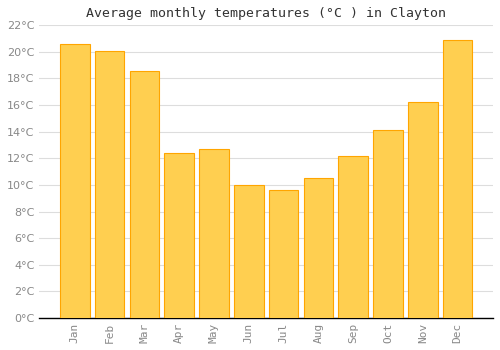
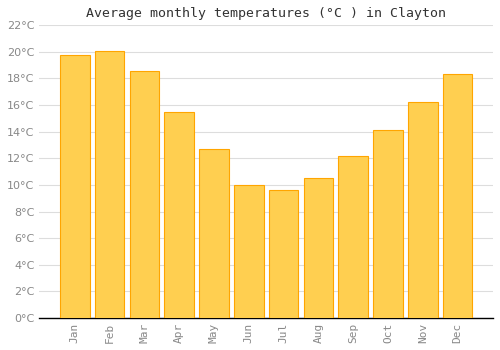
Jan: 20.6°C -> 19.8°C
Apr: 12.4°C -> 15.5°C
Dec: 20.9°C -> 18.3°C
